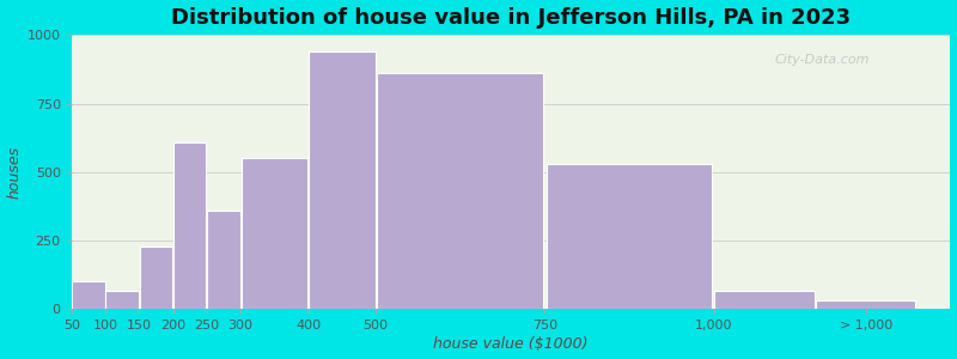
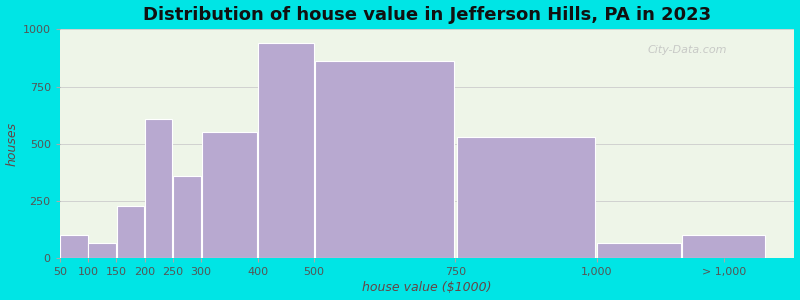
> 1,000: 30 -> 100
